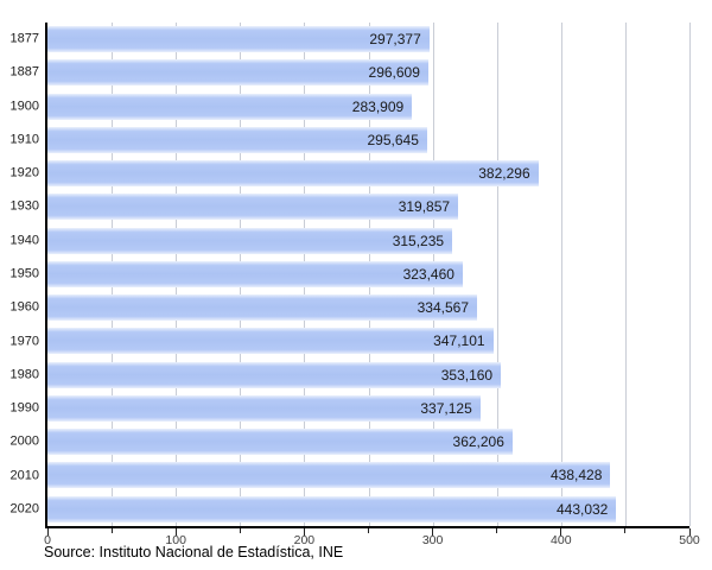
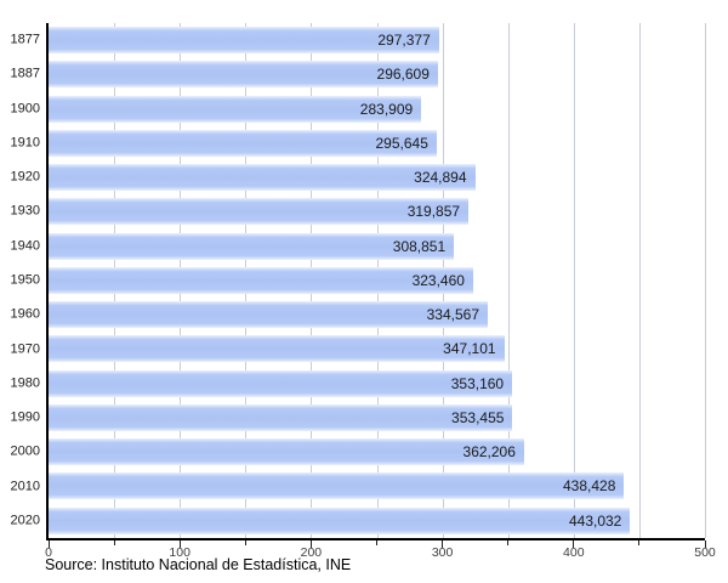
1920: 382,296 -> 324,894
1940: 315,235 -> 308,851
1990: 337,125 -> 353,455
